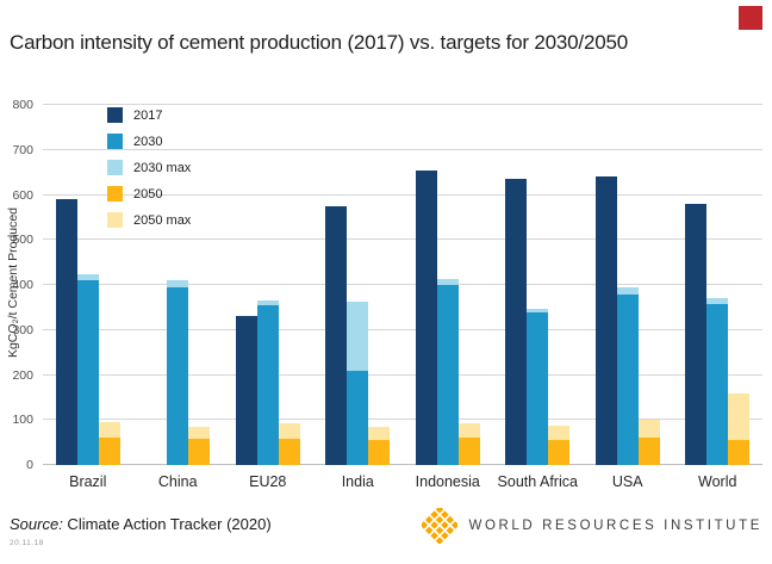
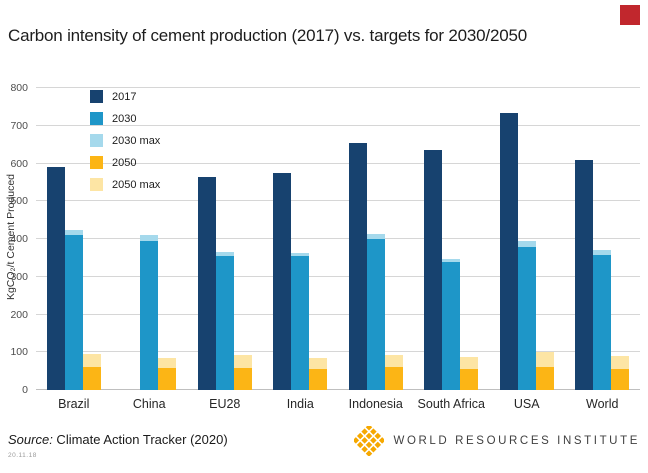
2017/EU28: 330 -> 560
2030/India: 210 -> 360
2017/USA: 640 -> 740
2017/World: 580 -> 610
2050 max/World: 160 -> 90
